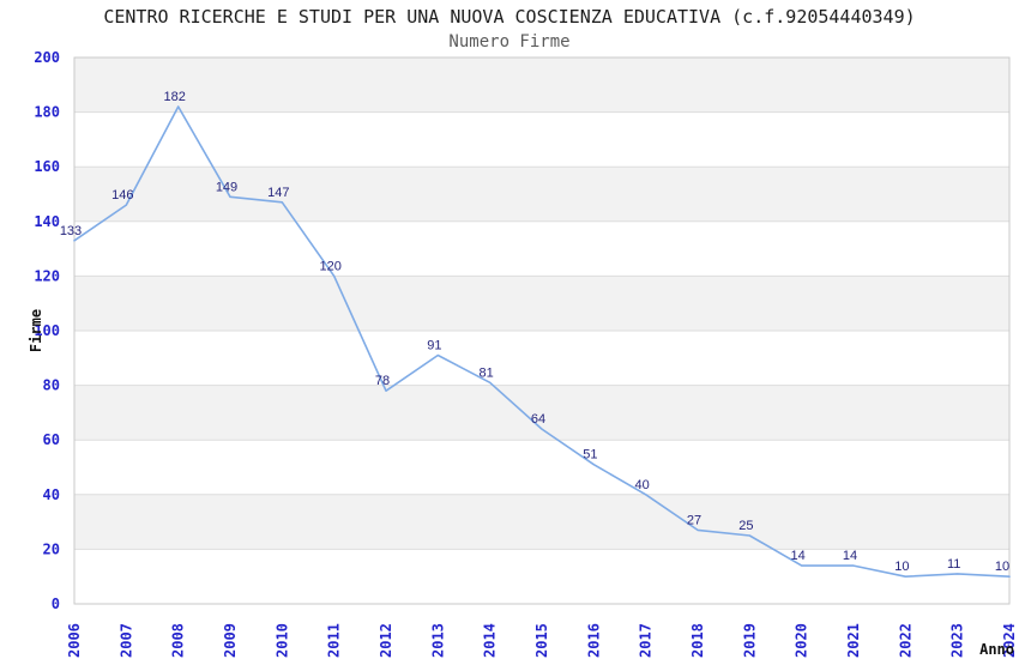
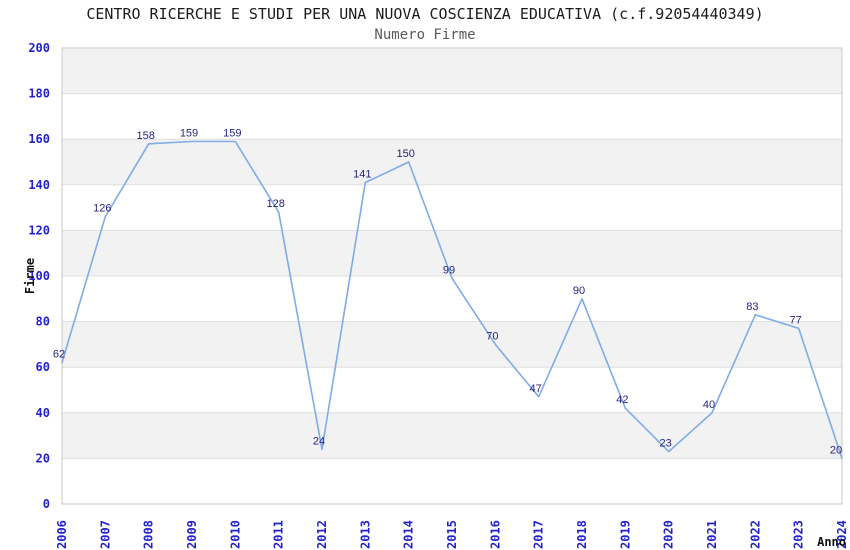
2006: 133 -> 62
2007: 146 -> 126
2008: 182 -> 158
2009: 149 -> 159
2010: 147 -> 159
2011: 120 -> 128
2012: 78 -> 24
2013: 91 -> 141
2014: 81 -> 150
2015: 64 -> 99
2016: 51 -> 70
2017: 40 -> 47
2018: 27 -> 90
2019: 25 -> 42
2020: 14 -> 23
2021: 14 -> 40
2022: 10 -> 83
2023: 11 -> 77
2024: 10 -> 20
